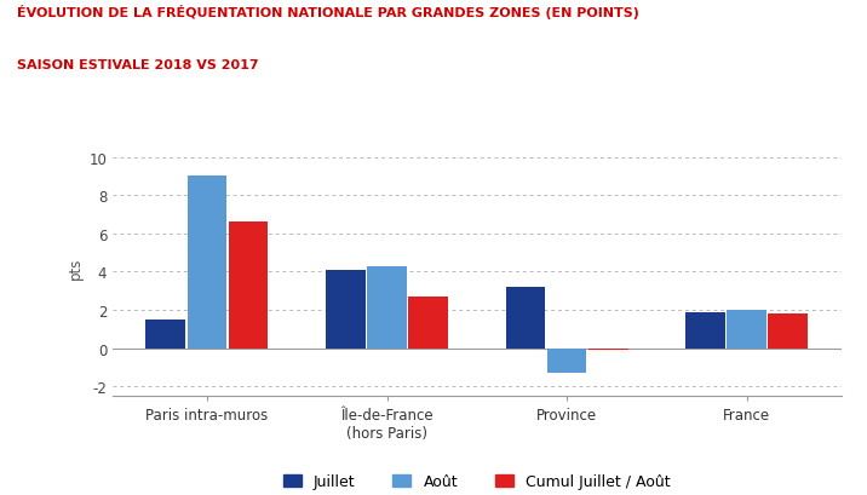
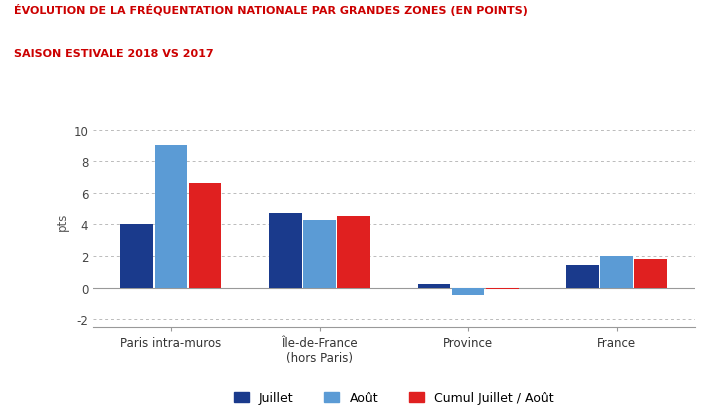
Juillet/Paris intra-muros: 1.5 -> 4.0
Juillet/Île-de-France (hors Paris): 4.1 -> 4.7
Cumul Juillet / Août/Île-de-France (hors Paris): 2.7 -> 4.5
Juillet/Province: 3.2 -> 0.2
Août/Province: -1.3 -> -0.5
Juillet/France: 1.9 -> 1.4
